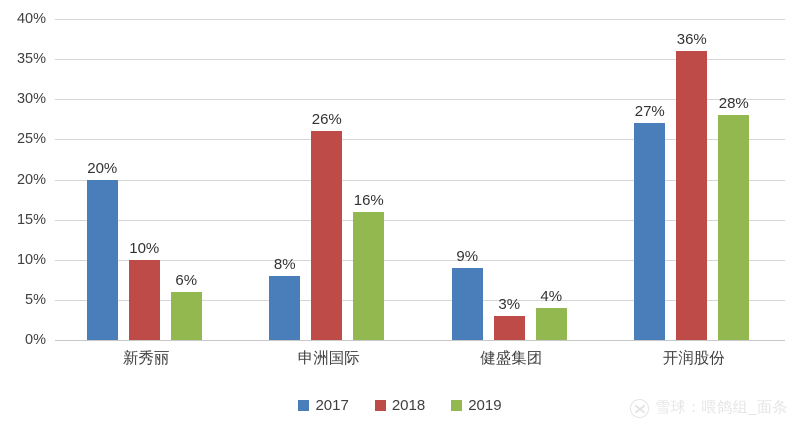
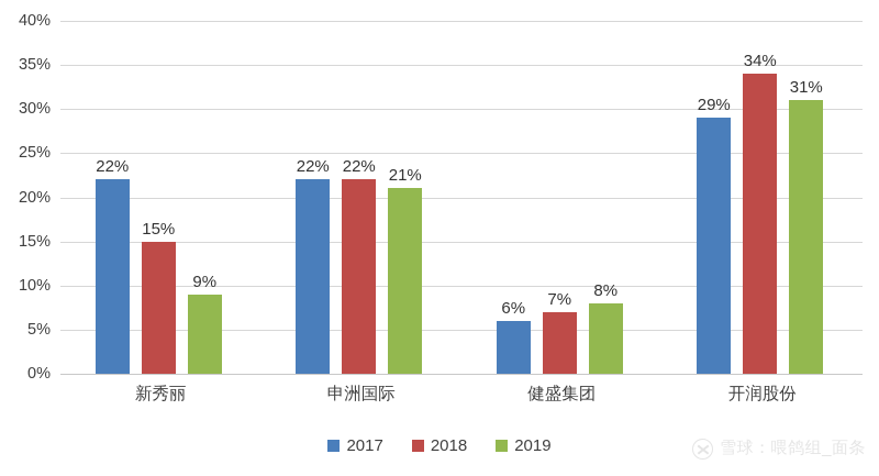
2017/新秀丽: 20% -> 22%
2018/新秀丽: 10% -> 15%
2019/新秀丽: 6% -> 9%
2017/申洲国际: 8% -> 22%
2018/申洲国际: 26% -> 22%
2019/申洲国际: 16% -> 21%
2017/健盛集团: 9% -> 6%
2018/健盛集团: 3% -> 7%
2019/健盛集团: 4% -> 8%
2017/开润股份: 27% -> 29%
2018/开润股份: 36% -> 34%
2019/开润股份: 28% -> 31%
